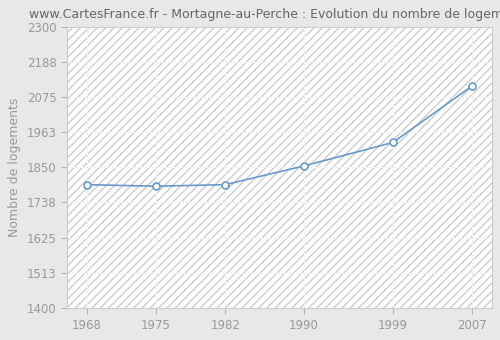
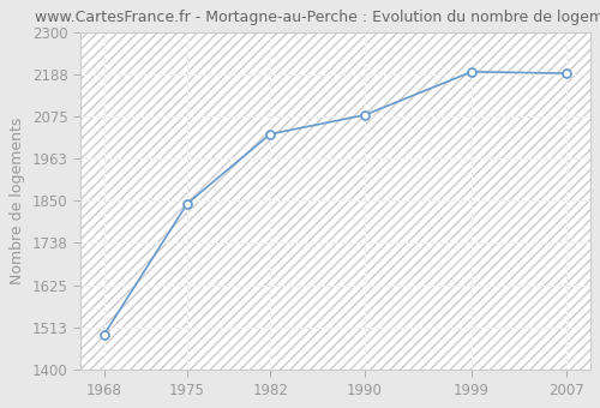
1968: 1795 -> 1495
1975: 1790 -> 1843
1982: 1795 -> 2028
1990: 1855 -> 2079
1999: 1930 -> 2194
2007: 2110 -> 2190
